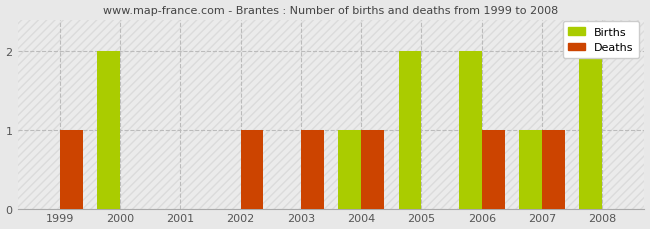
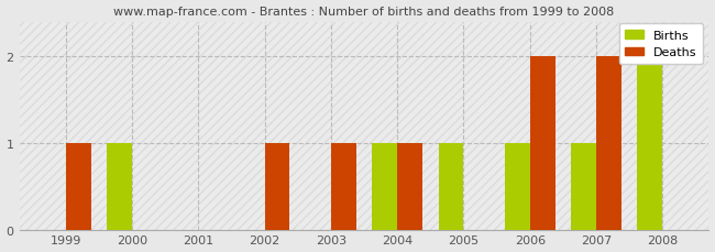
Births/2000: 2 -> 1
Births/2005: 2 -> 1
Births/2006: 2 -> 1
Deaths/2006: 1 -> 2
Deaths/2007: 1 -> 2
